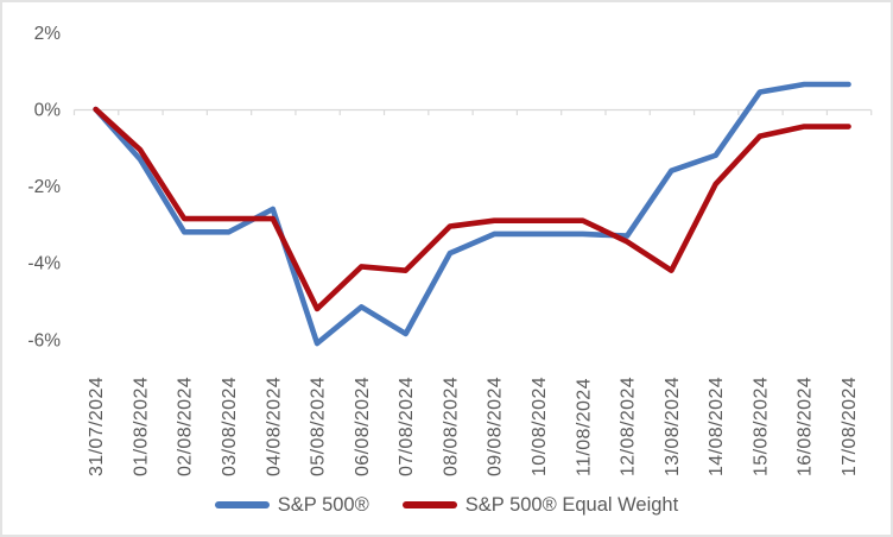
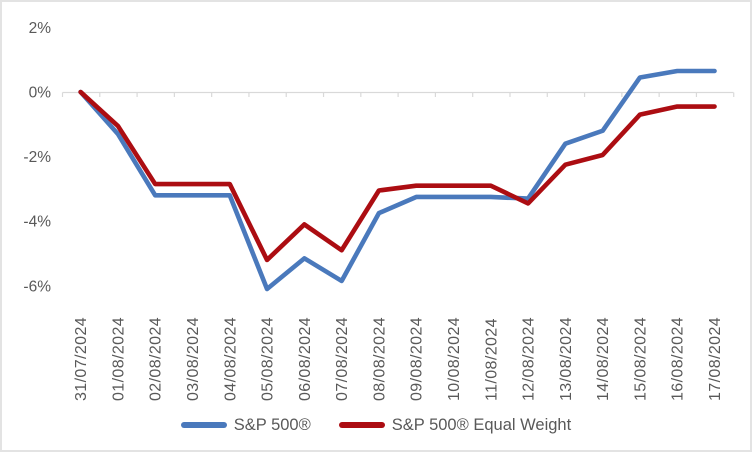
S&P 500®/04/08/2024: -2.6% -> -3.2%
S&P 500® Equal Weight/07/08/2024: -4.2% -> -4.9%
S&P 500® Equal Weight/13/08/2024: -4.2% -> -2.2%
